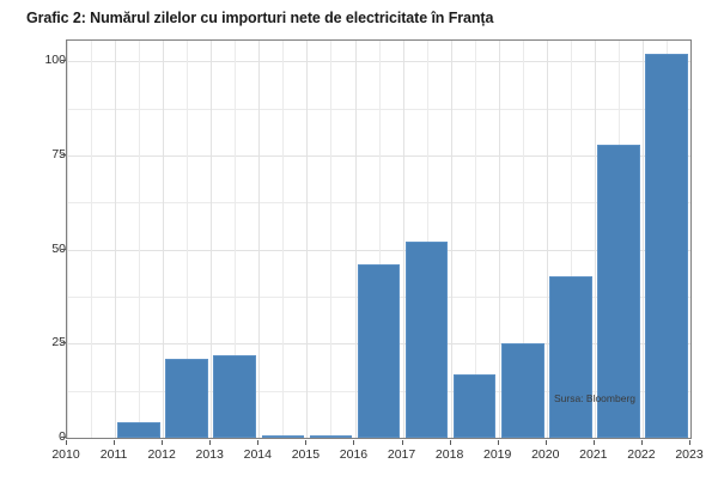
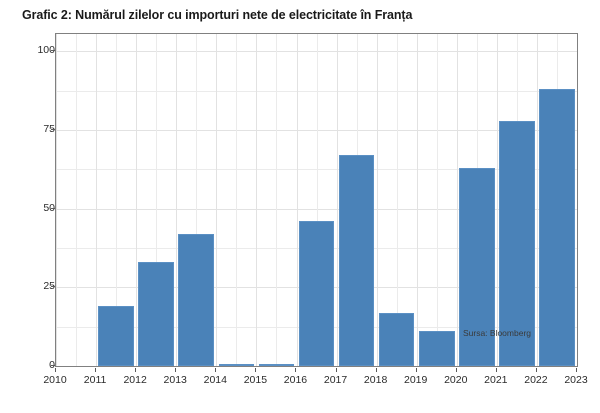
2011: 4 -> 19
2012: 21 -> 33
2013: 22 -> 42
2017: 52 -> 67
2019: 25 -> 11
2020: 43 -> 63
2022: 102 -> 88
